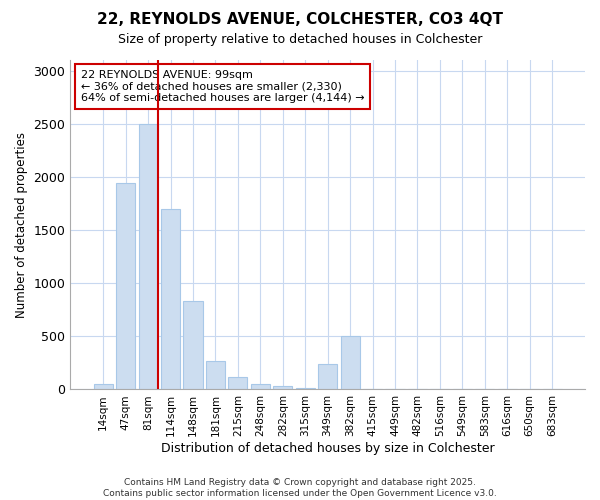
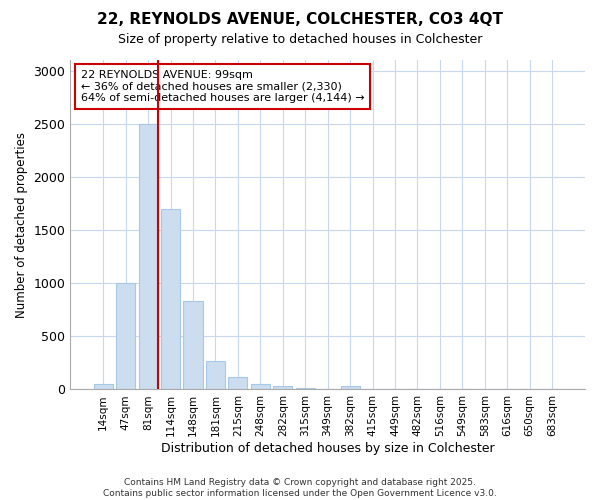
47sqm: 1940 -> 1000
349sqm: 240 -> 0
382sqm: 500 -> 30
